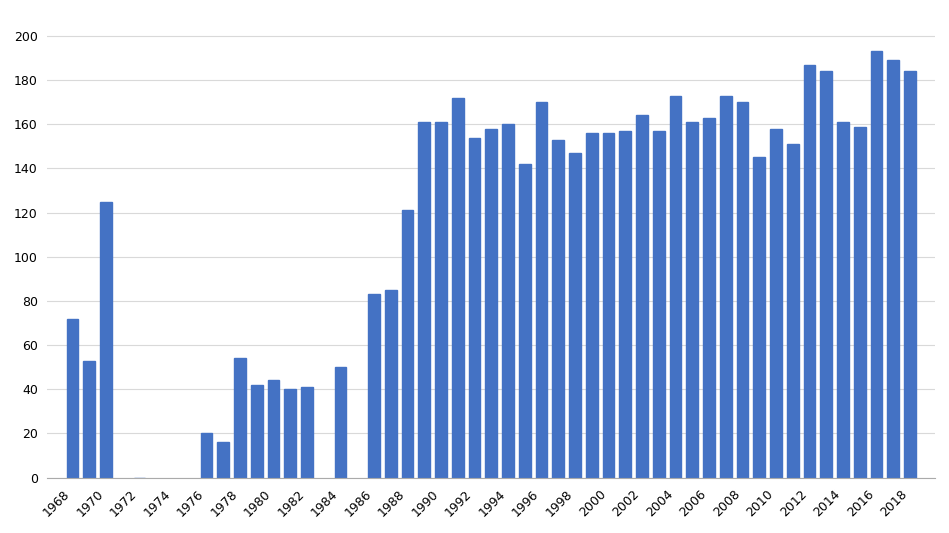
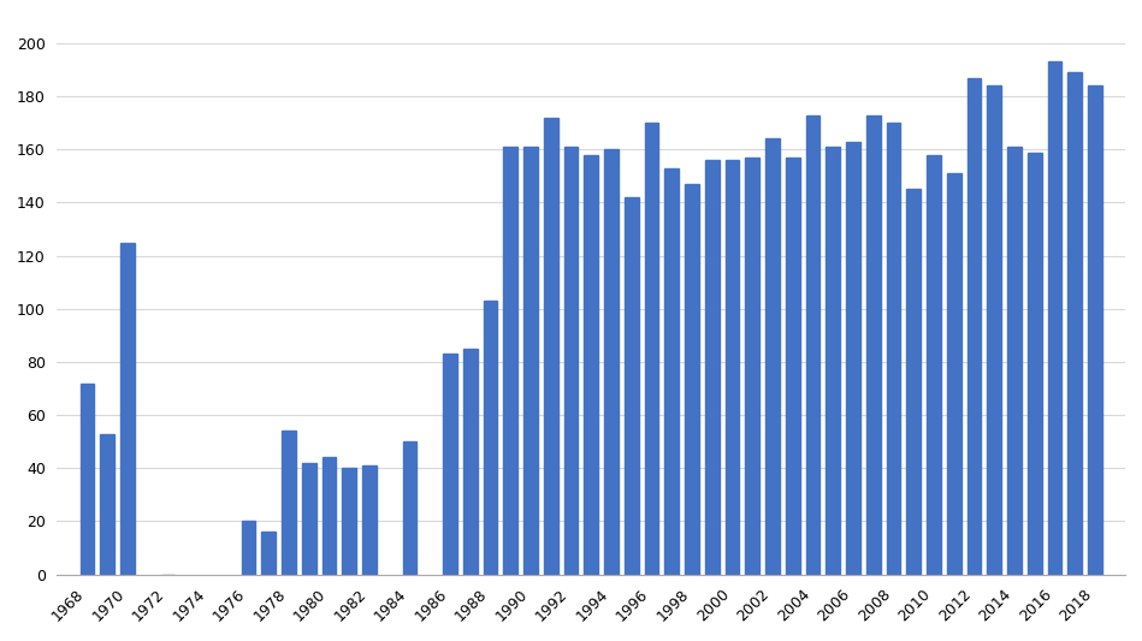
1988: 121 -> 103
1992: 154 -> 161
